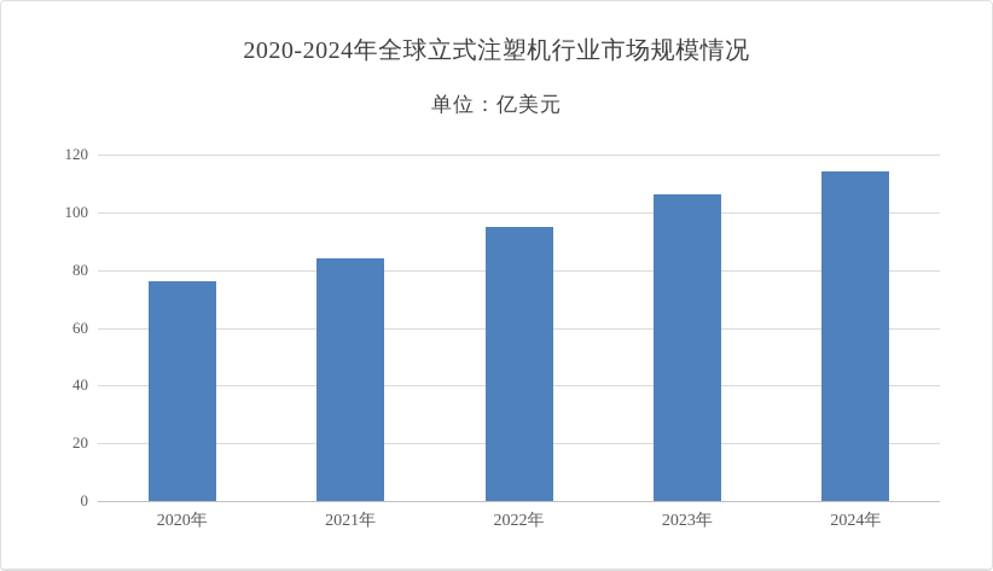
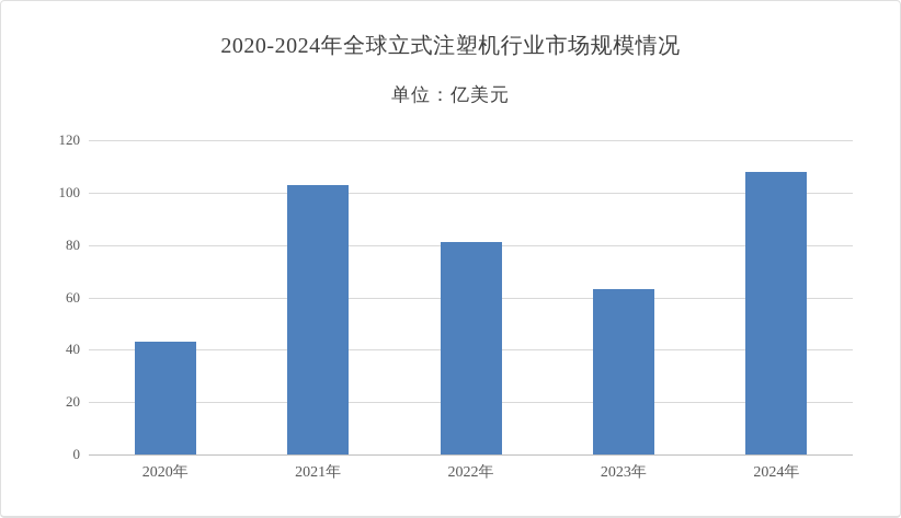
2020年: 76 -> 43
2021年: 84 -> 103
2022年: 95 -> 81
2023年: 106 -> 63
2024年: 114 -> 108
